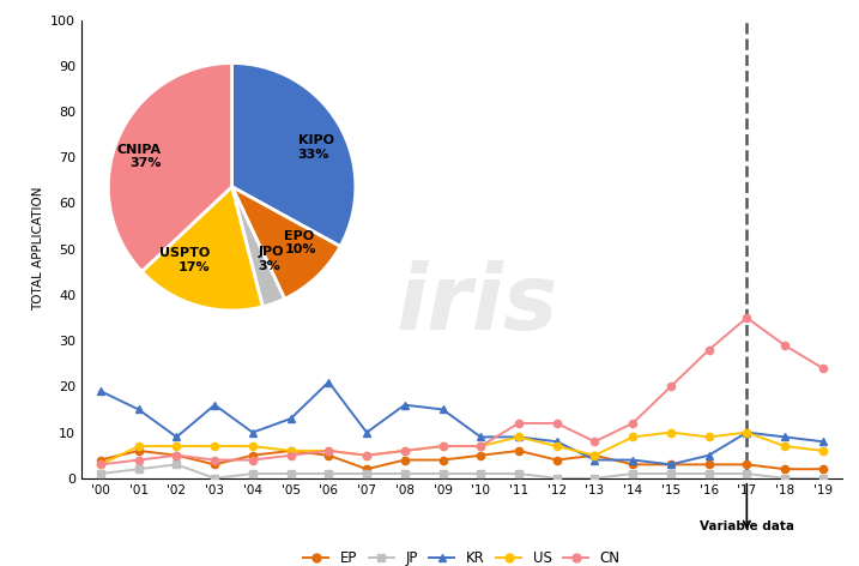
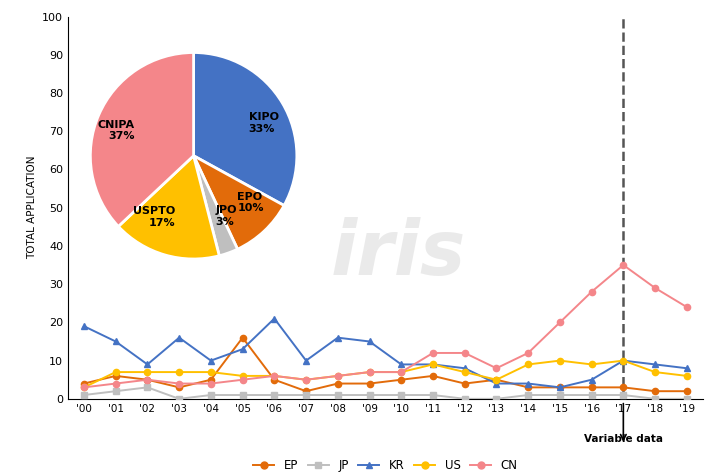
EP/'05: 6 -> 16
